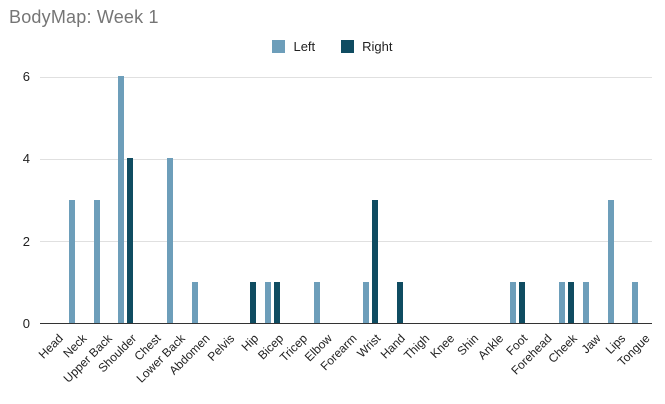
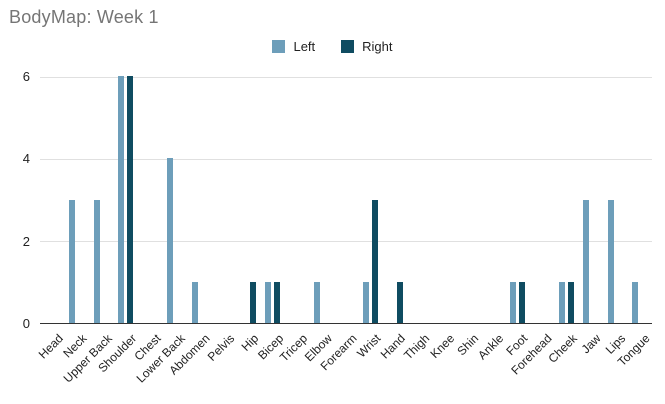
Right/Shoulder: 4 -> 6
Left/Jaw: 1 -> 3
